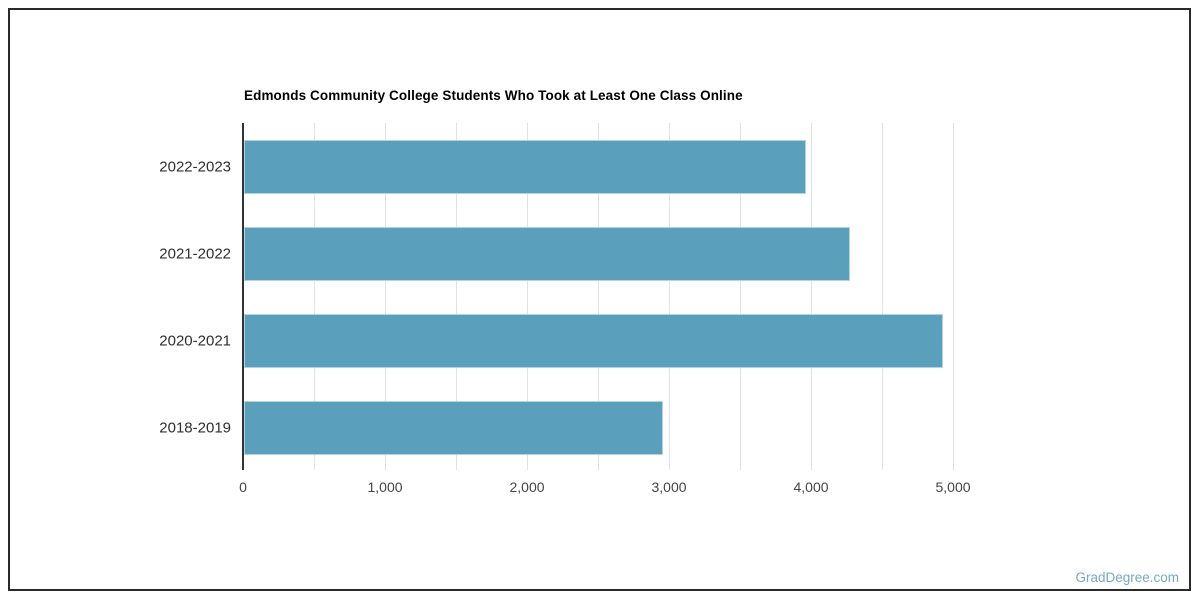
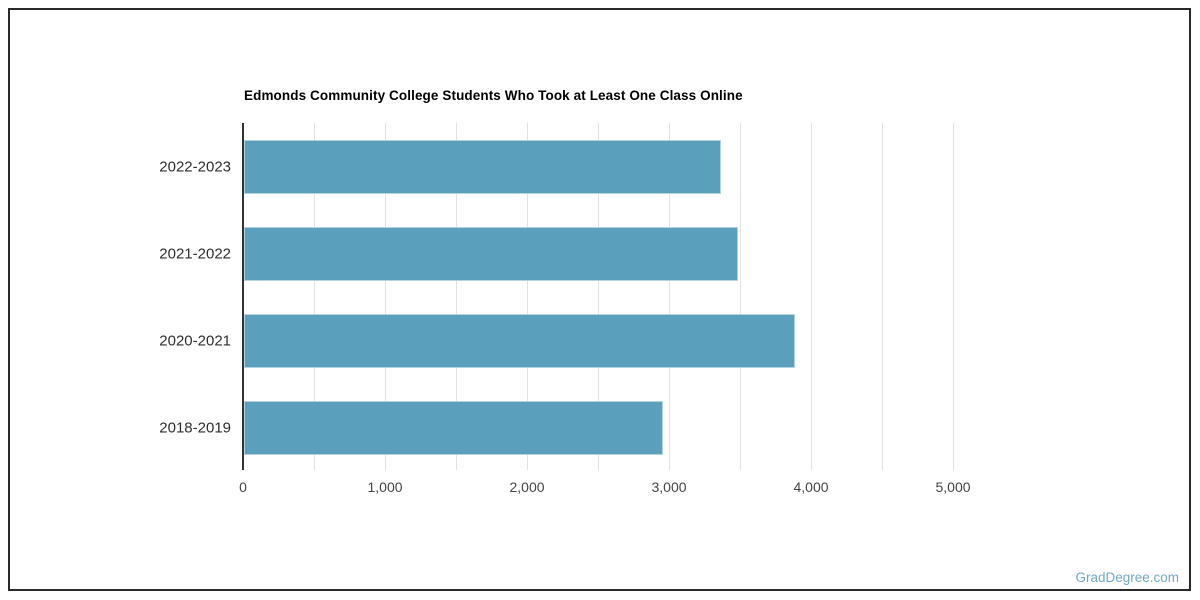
2022-2023: 3960 -> 3360
2021-2022: 4270 -> 3480
2020-2021: 4920 -> 3880
